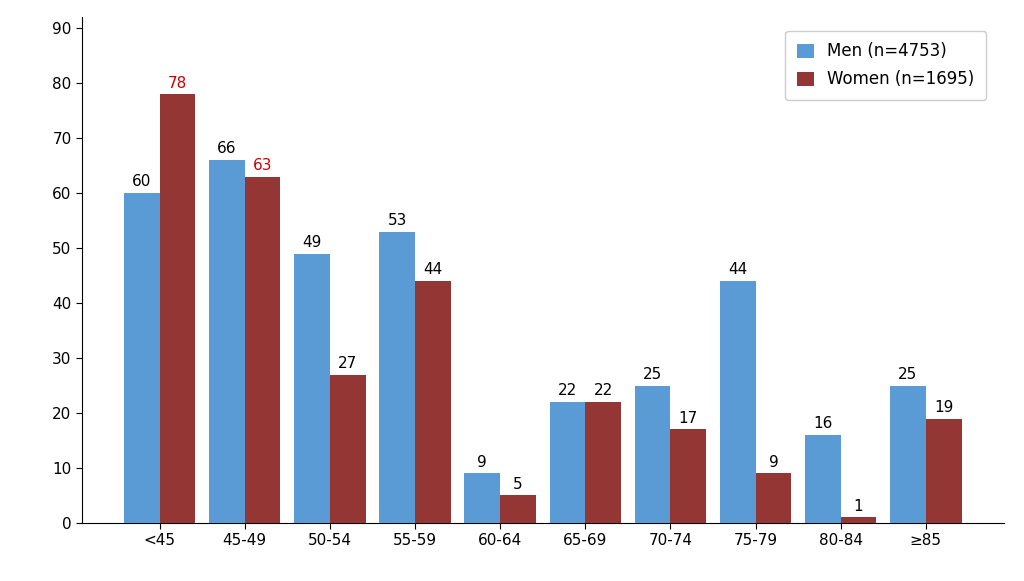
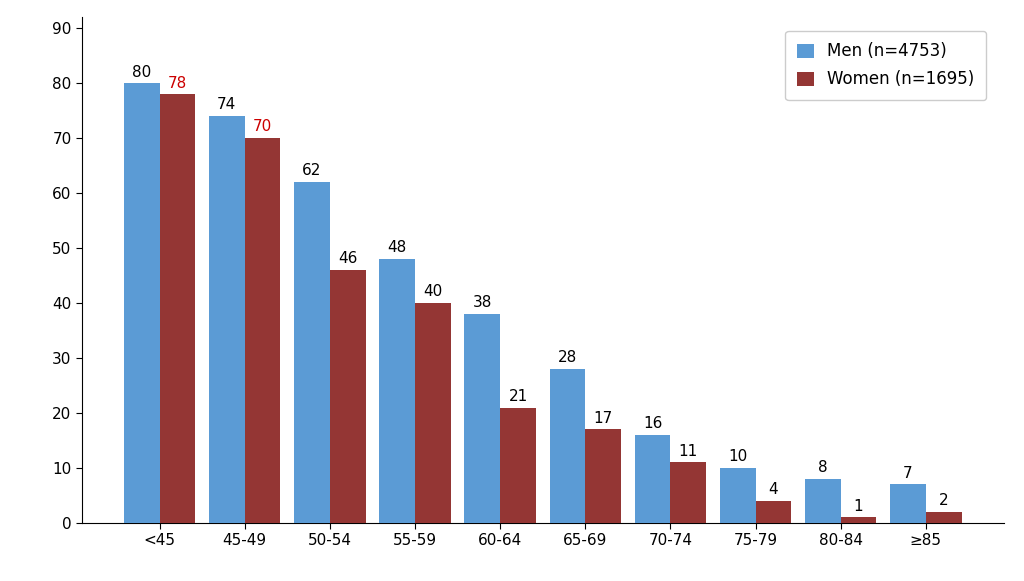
Men (n=4753)/<45: 60 -> 80
Men (n=4753)/45-49: 66 -> 74
Women (n=1695)/45-49: 63 -> 70
Men (n=4753)/50-54: 49 -> 62
Women (n=1695)/50-54: 27 -> 46
Men (n=4753)/55-59: 53 -> 48
Women (n=1695)/55-59: 44 -> 40
Men (n=4753)/60-64: 9 -> 38
Women (n=1695)/60-64: 5 -> 21
Men (n=4753)/65-69: 22 -> 28
Women (n=1695)/65-69: 22 -> 17
Men (n=4753)/70-74: 25 -> 16
Women (n=1695)/70-74: 17 -> 11
Men (n=4753)/75-79: 44 -> 10
Women (n=1695)/75-79: 9 -> 4
Men (n=4753)/80-84: 16 -> 8
Men (n=4753)/≥85: 25 -> 7
Women (n=1695)/≥85: 19 -> 2
